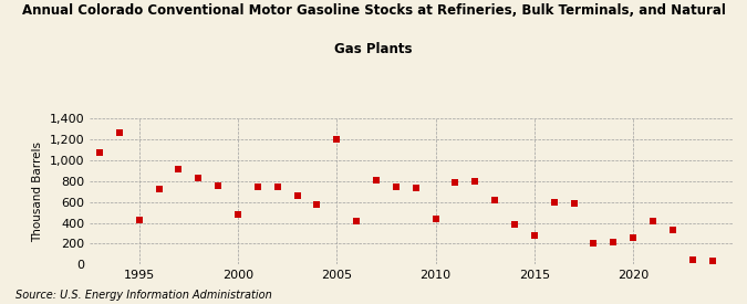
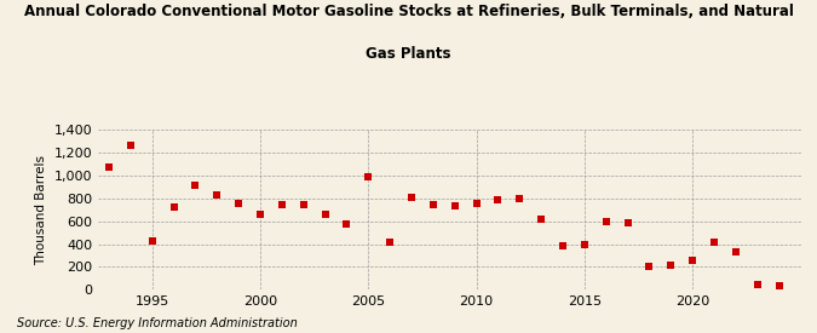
2000: 480 -> 660
2005: 1,200 -> 990
2010: 440 -> 760
2015: 280 -> 390
